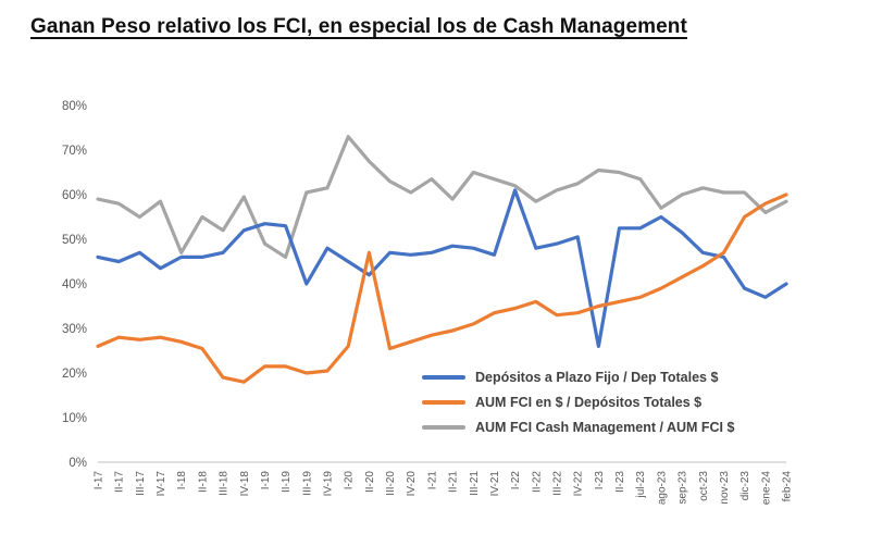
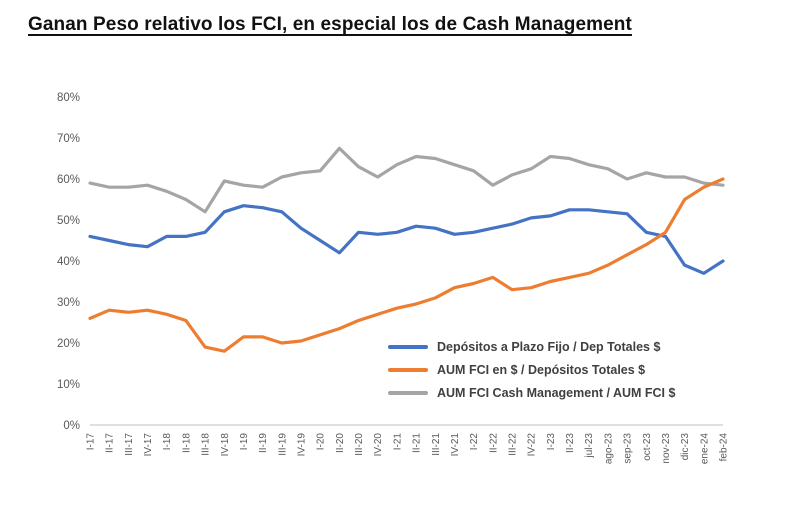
Depósitos a Plazo Fijo / Dep Totales $/III-17: 47% -> 44%
AUM FCI Cash Management / AUM FCI $/III-17: 55% -> 58%
AUM FCI Cash Management / AUM FCI $/I-18: 47% -> 57%
AUM FCI Cash Management / AUM FCI $/I-19: 49% -> 58%
AUM FCI Cash Management / AUM FCI $/II-19: 46% -> 58%
Depósitos a Plazo Fijo / Dep Totales $/III-19: 40% -> 52%
AUM FCI en $ / Depósitos Totales $/I-20: 26% -> 22%
AUM FCI Cash Management / AUM FCI $/I-20: 73% -> 62%
AUM FCI en $ / Depósitos Totales $/II-20: 47% -> 24%
AUM FCI Cash Management / AUM FCI $/II-21: 59% -> 66%
Depósitos a Plazo Fijo / Dep Totales $/I-22: 61% -> 47%
Depósitos a Plazo Fijo / Dep Totales $/I-23: 26% -> 51%
Depósitos a Plazo Fijo / Dep Totales $/ago-23: 55% -> 52%
AUM FCI Cash Management / AUM FCI $/ago-23: 57% -> 62%
AUM FCI Cash Management / AUM FCI $/ene-24: 56% -> 59%
